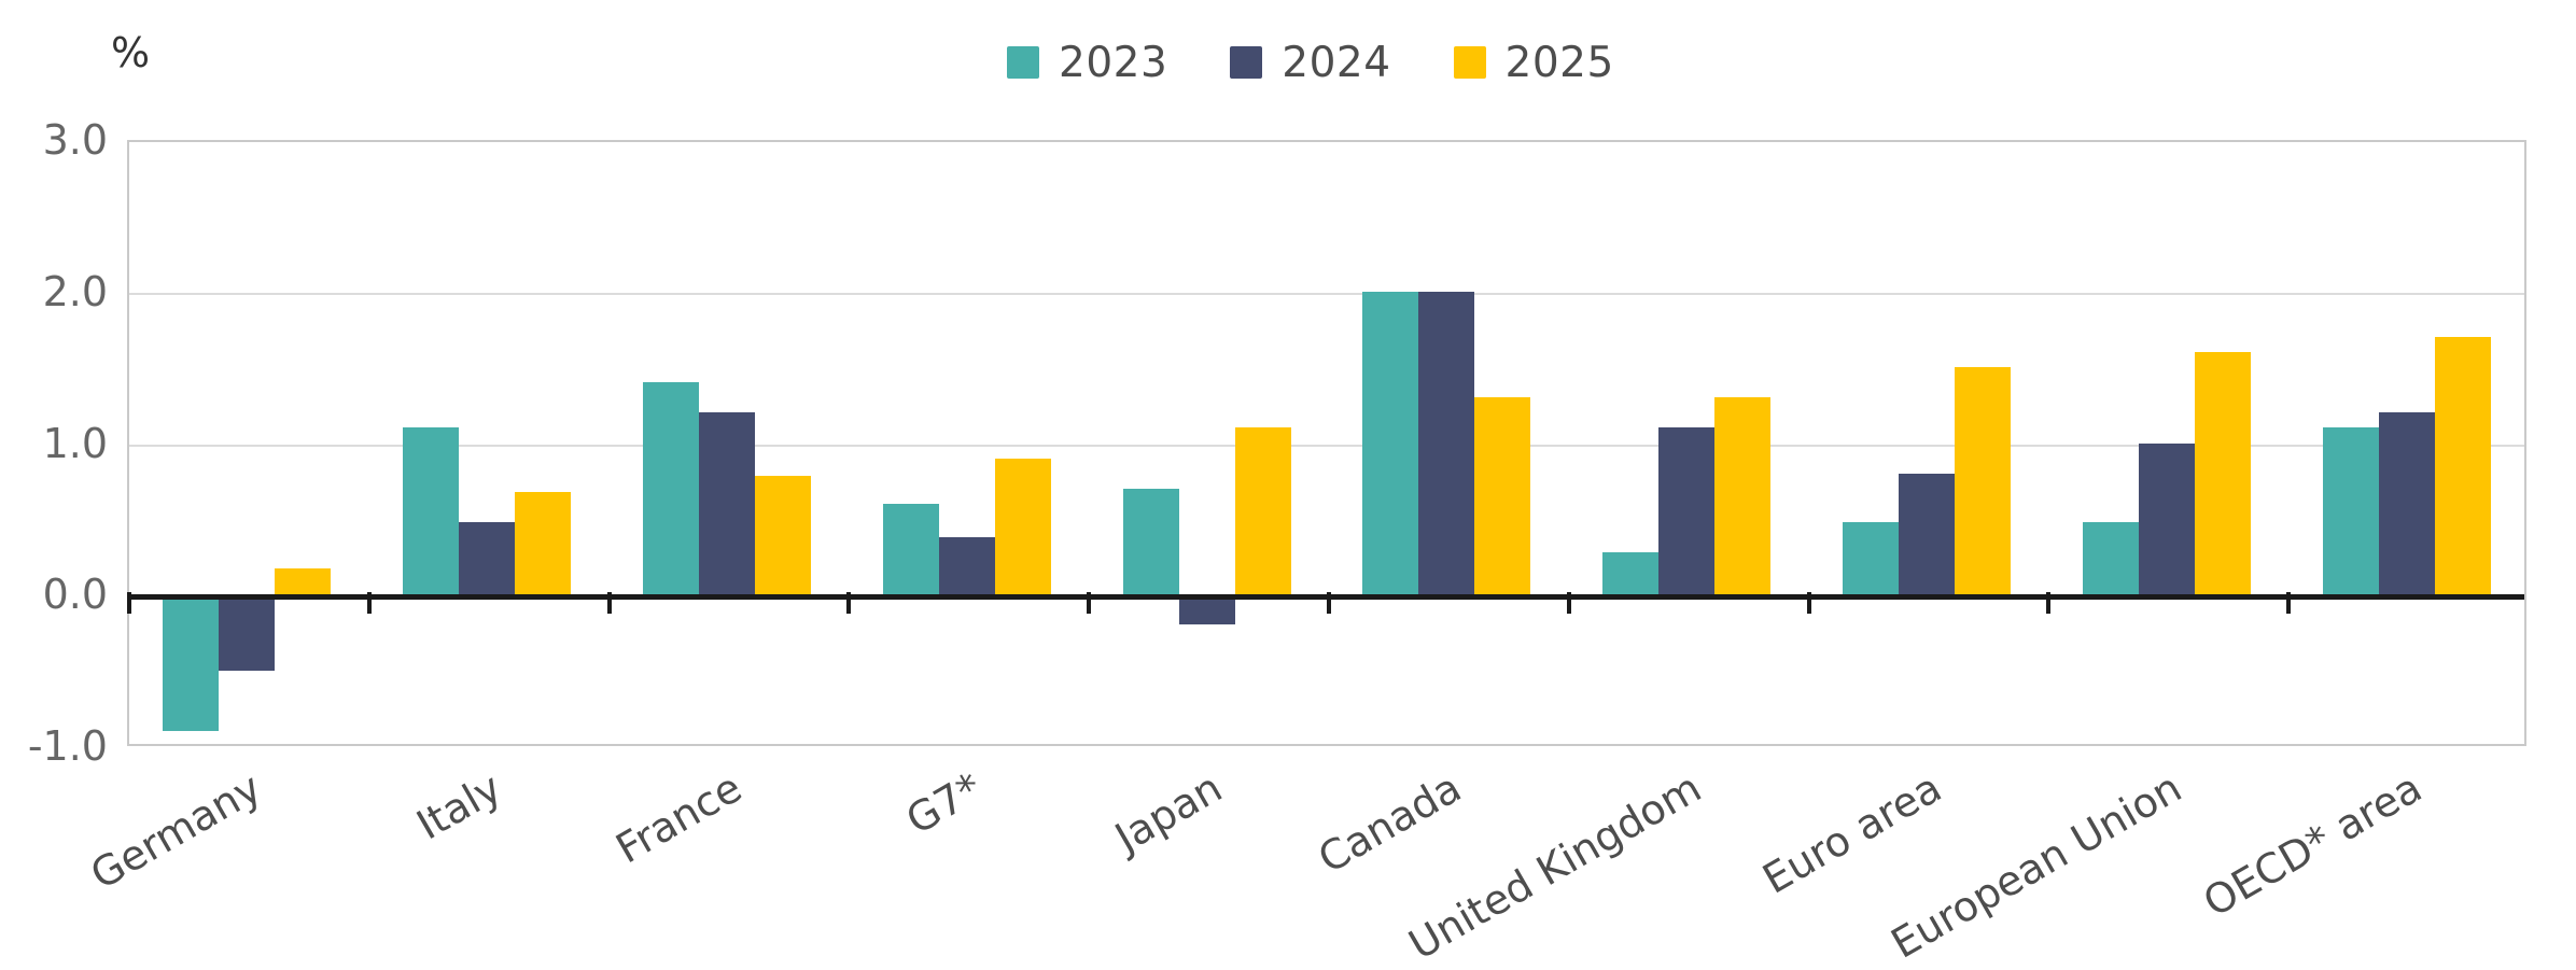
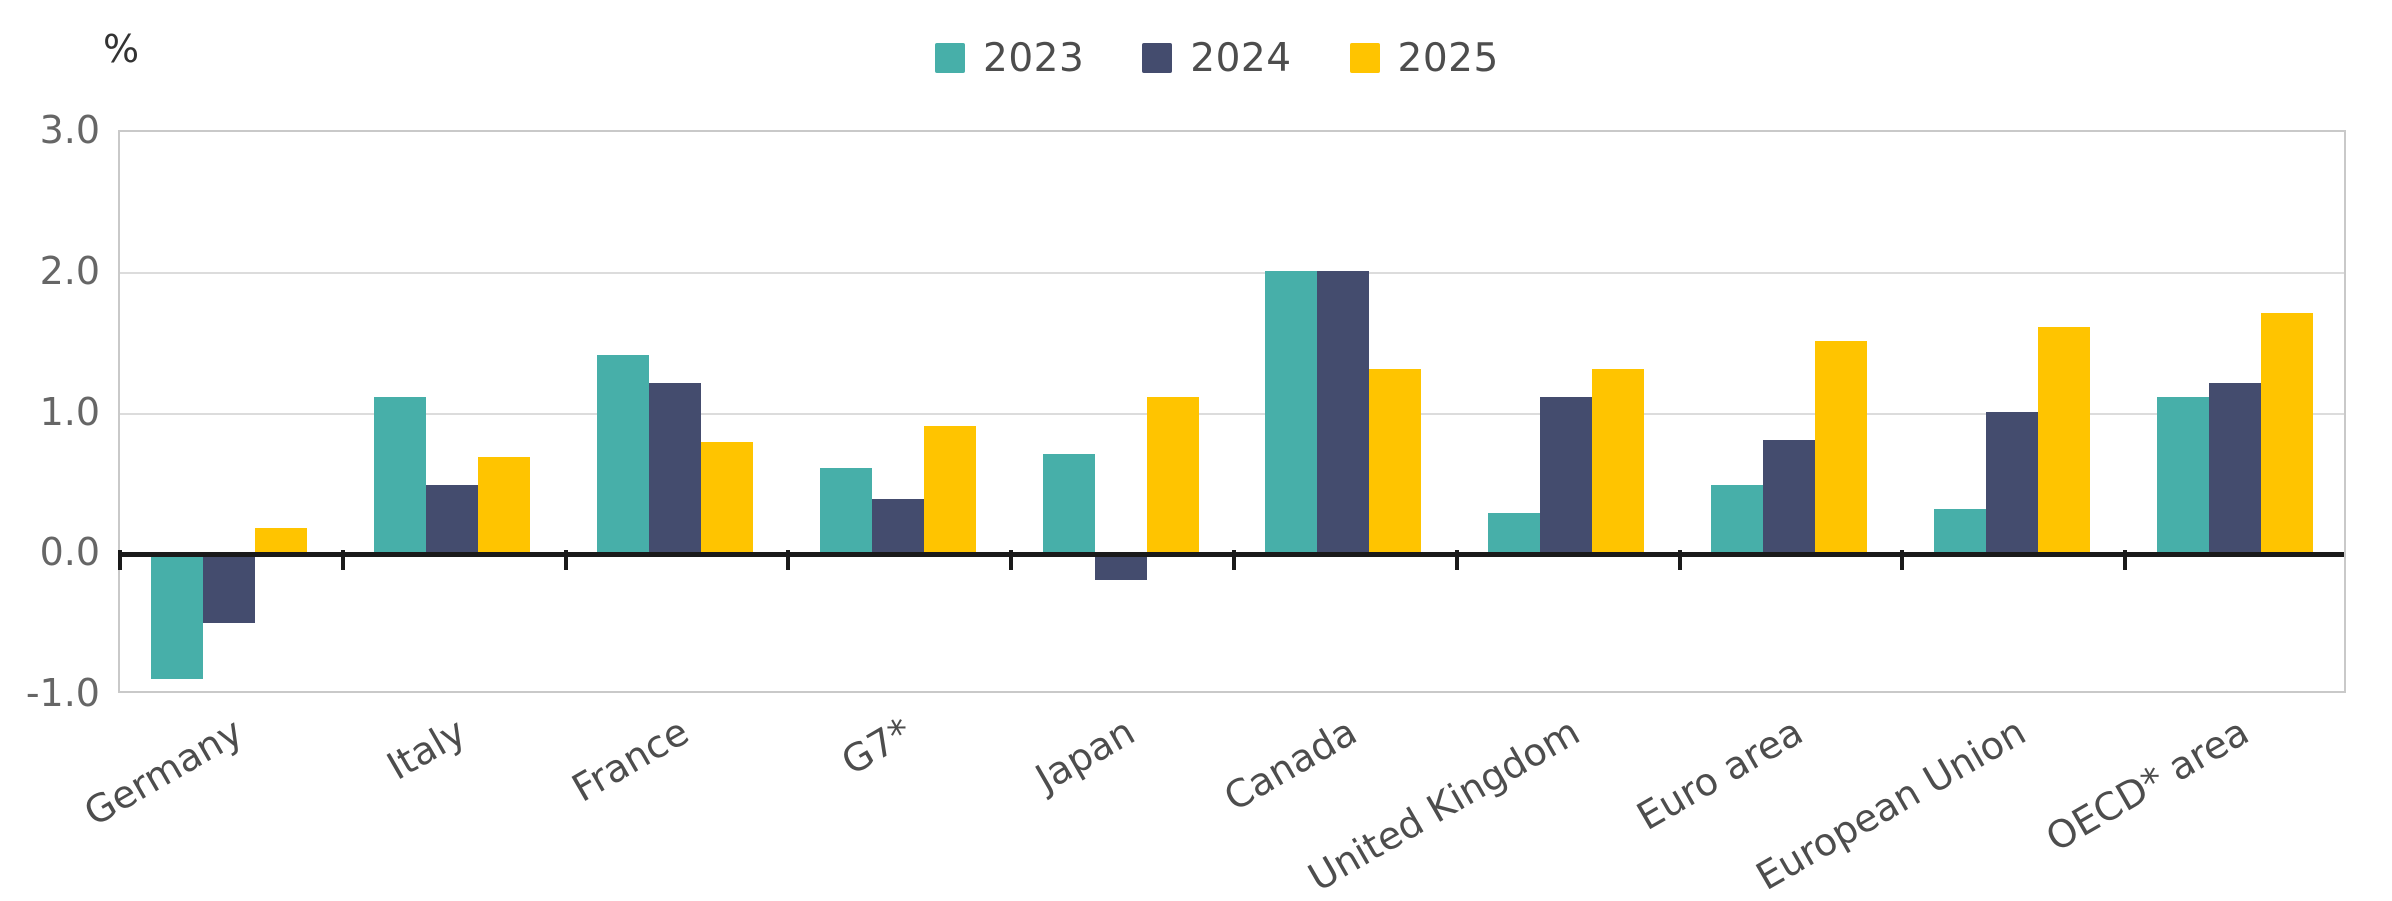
2023/European Union: 0.48 -> 0.31
